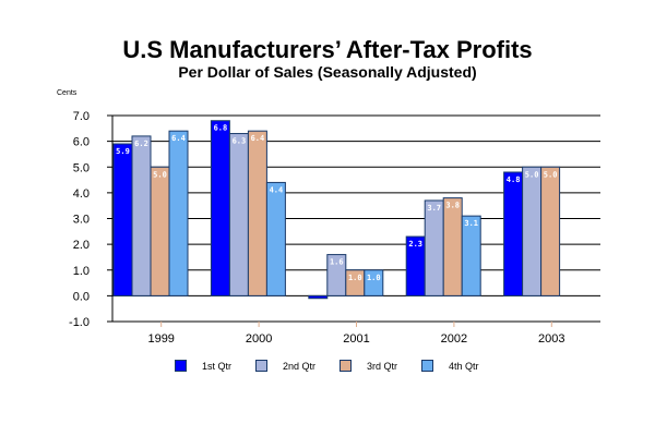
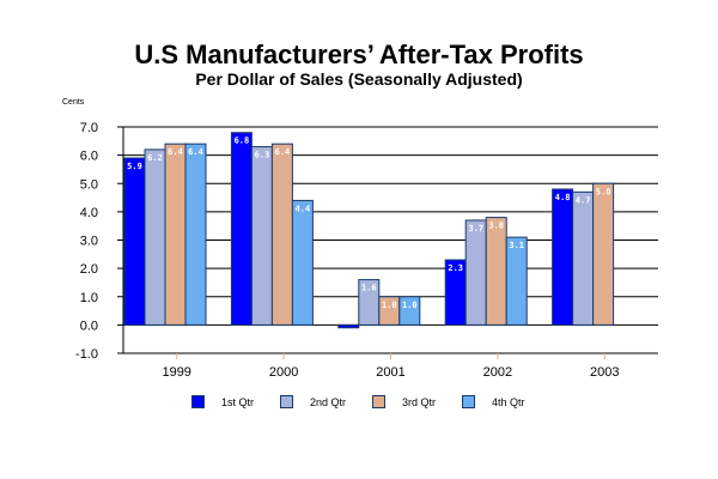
3rd Qtr/1999: 5.0 -> 6.4
2nd Qtr/2003: 5.0 -> 4.7
